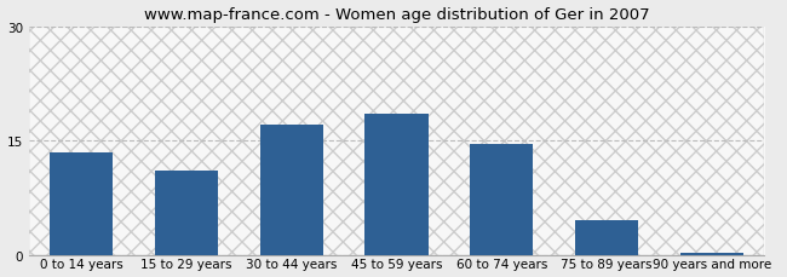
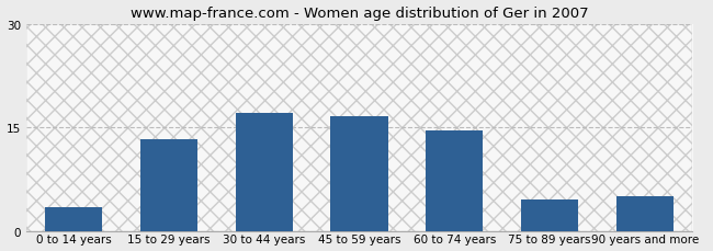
0 to 14 years: 13.5 -> 3.4
15 to 29 years: 11.0 -> 13.2
45 to 59 years: 18.5 -> 16.6
90 years and more: 0.3 -> 5.0
